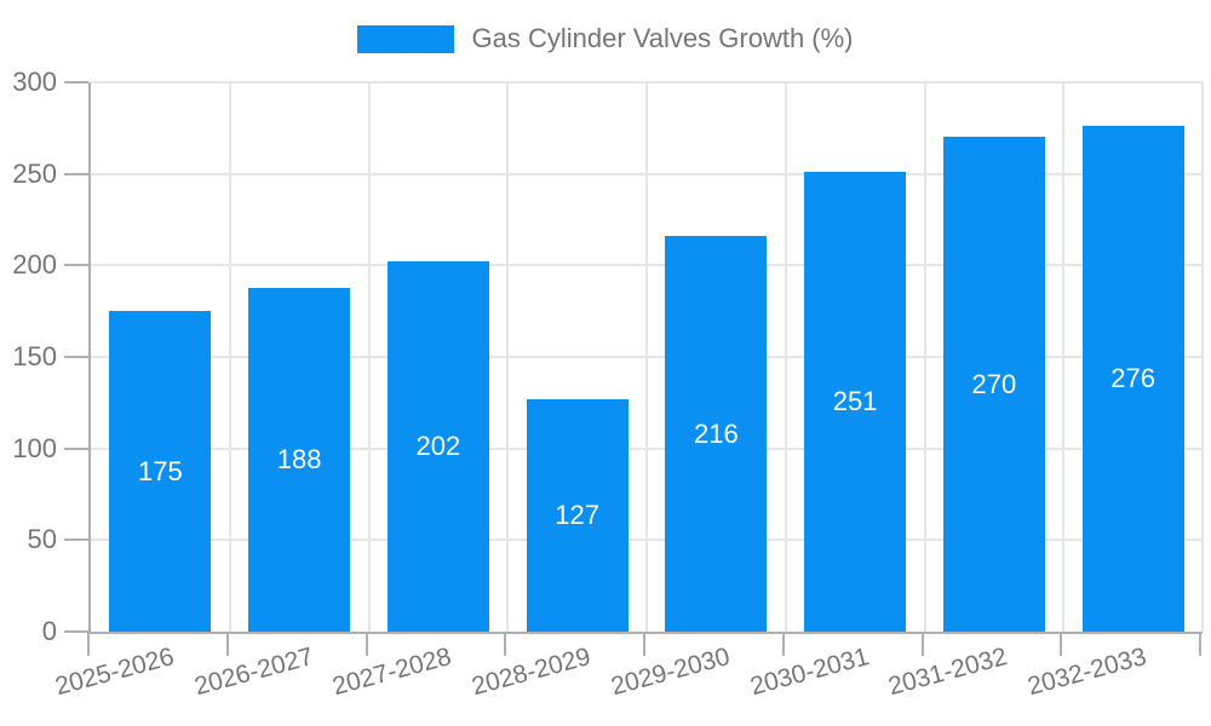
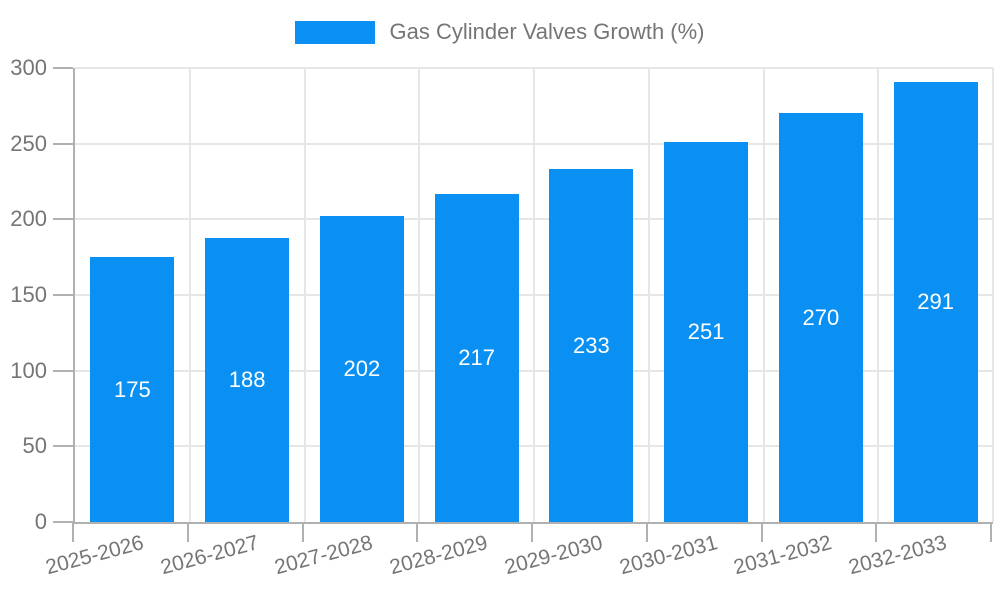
2028-2029: 127 -> 217
2029-2030: 216 -> 233
2032-2033: 276 -> 291
